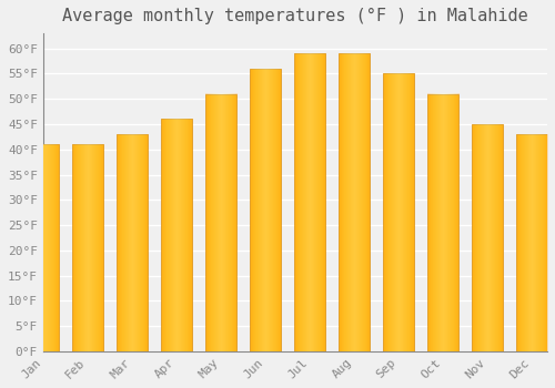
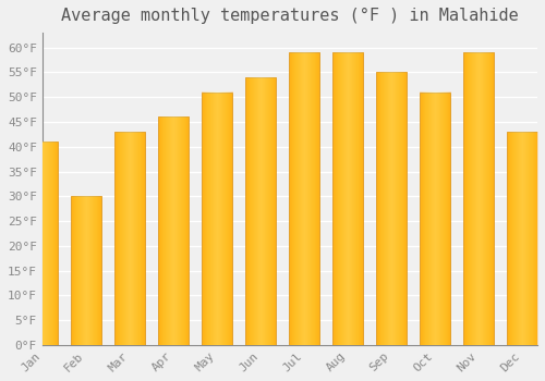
Feb: 41°F -> 30°F
Jun: 56°F -> 54°F
Nov: 45°F -> 59°F
